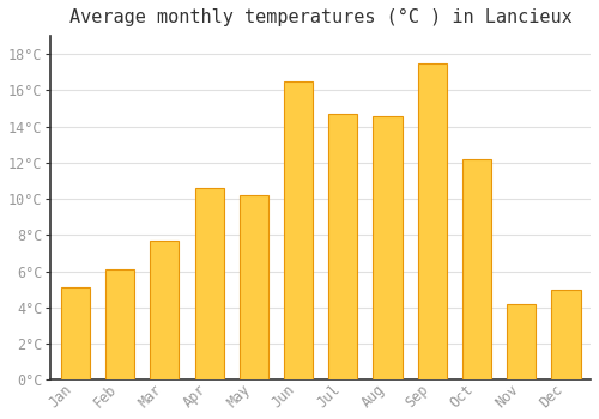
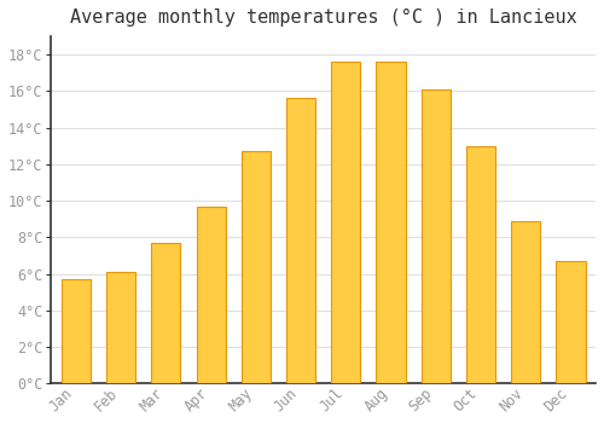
Jan: 5.1°C -> 5.7°C
Apr: 10.6°C -> 9.7°C
May: 10.2°C -> 12.7°C
Jun: 16.5°C -> 15.6°C
Jul: 14.7°C -> 17.6°C
Aug: 14.6°C -> 17.6°C
Sep: 17.5°C -> 16.1°C
Oct: 12.2°C -> 13.0°C
Nov: 4.2°C -> 8.9°C
Dec: 5.0°C -> 6.7°C
